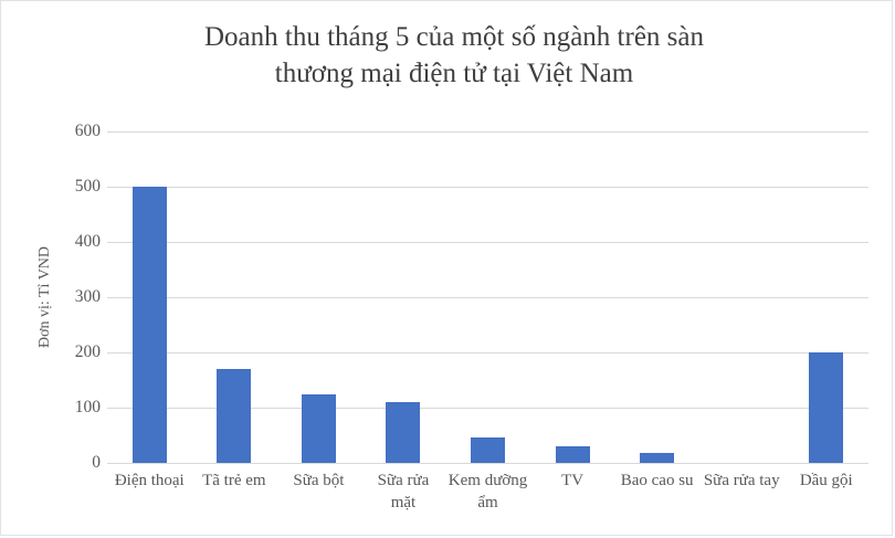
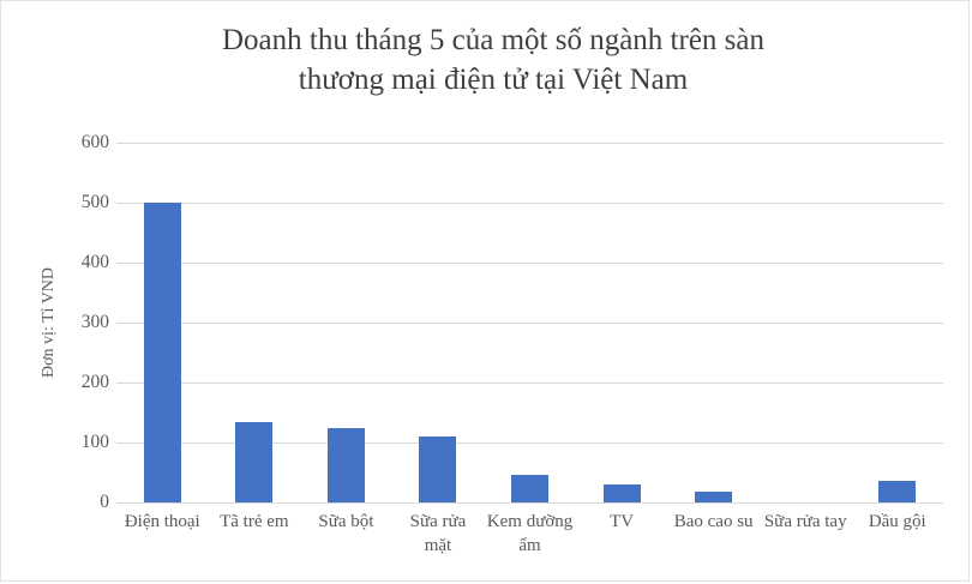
Tã trẻ em: 170 -> 140
Dầu gội: 200 -> 40
